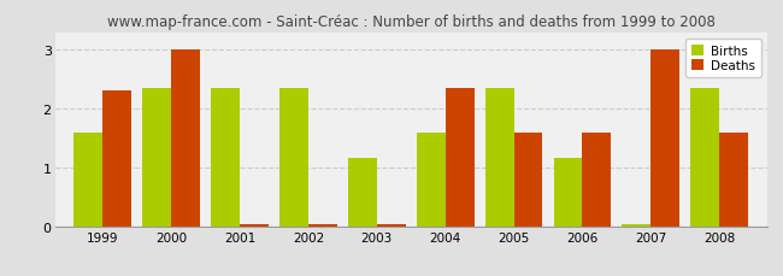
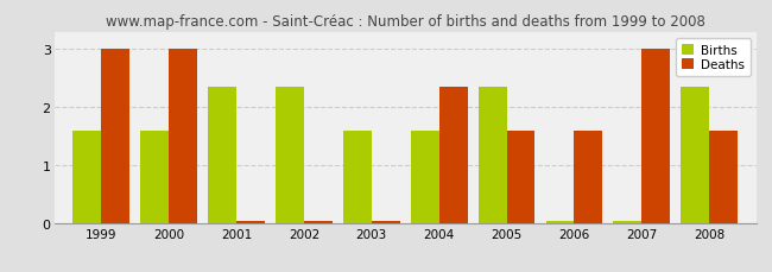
Deaths/1999: 2.30 -> 3.00
Births/2000: 2.35 -> 1.60
Births/2003: 1.15 -> 1.60
Births/2006: 1.15 -> 0.03
